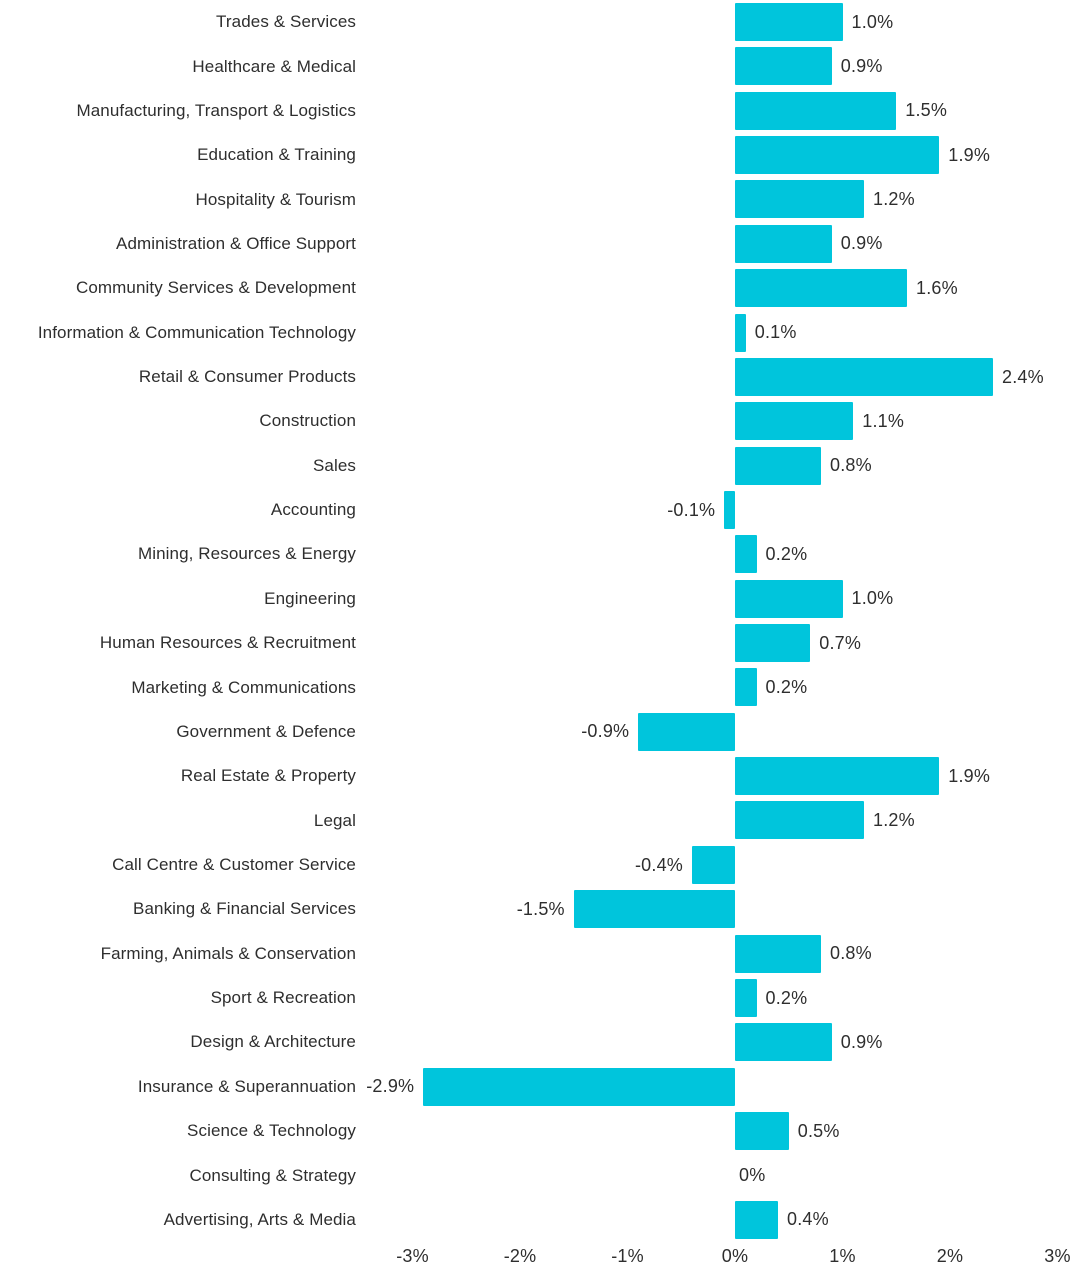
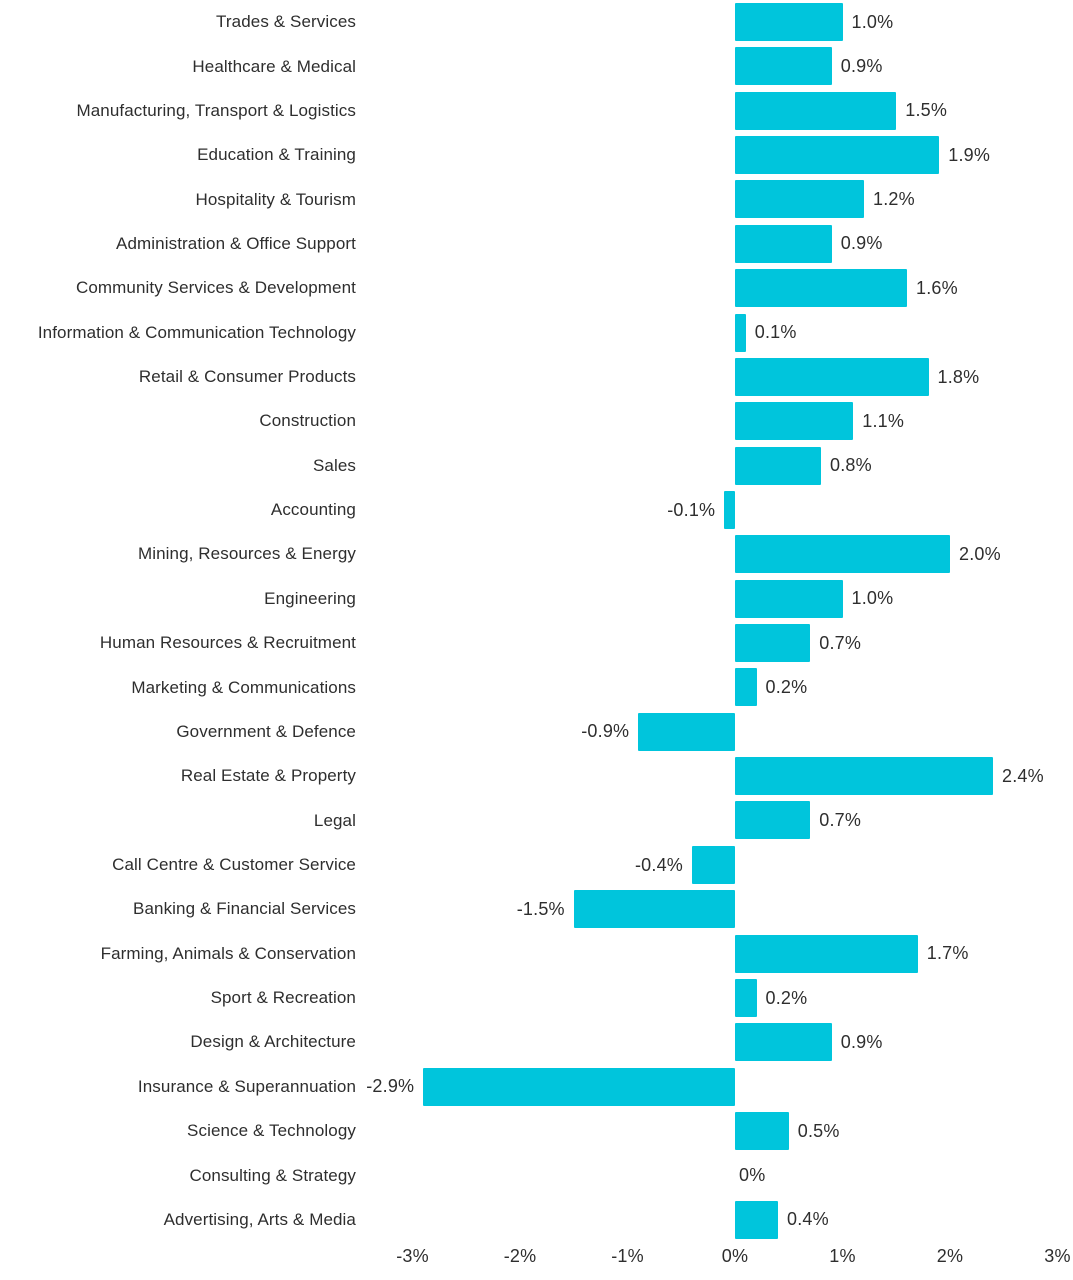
Retail & Consumer Products: 2.4% -> 1.8%
Mining, Resources & Energy: 0.2% -> 2.0%
Real Estate & Property: 1.9% -> 2.4%
Legal: 1.2% -> 0.7%
Farming, Animals & Conservation: 0.8% -> 1.7%
